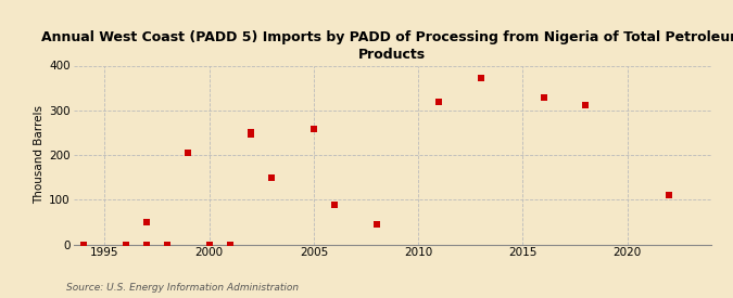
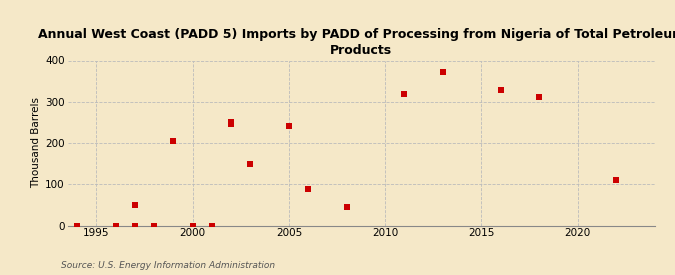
2005: 258 -> 240
